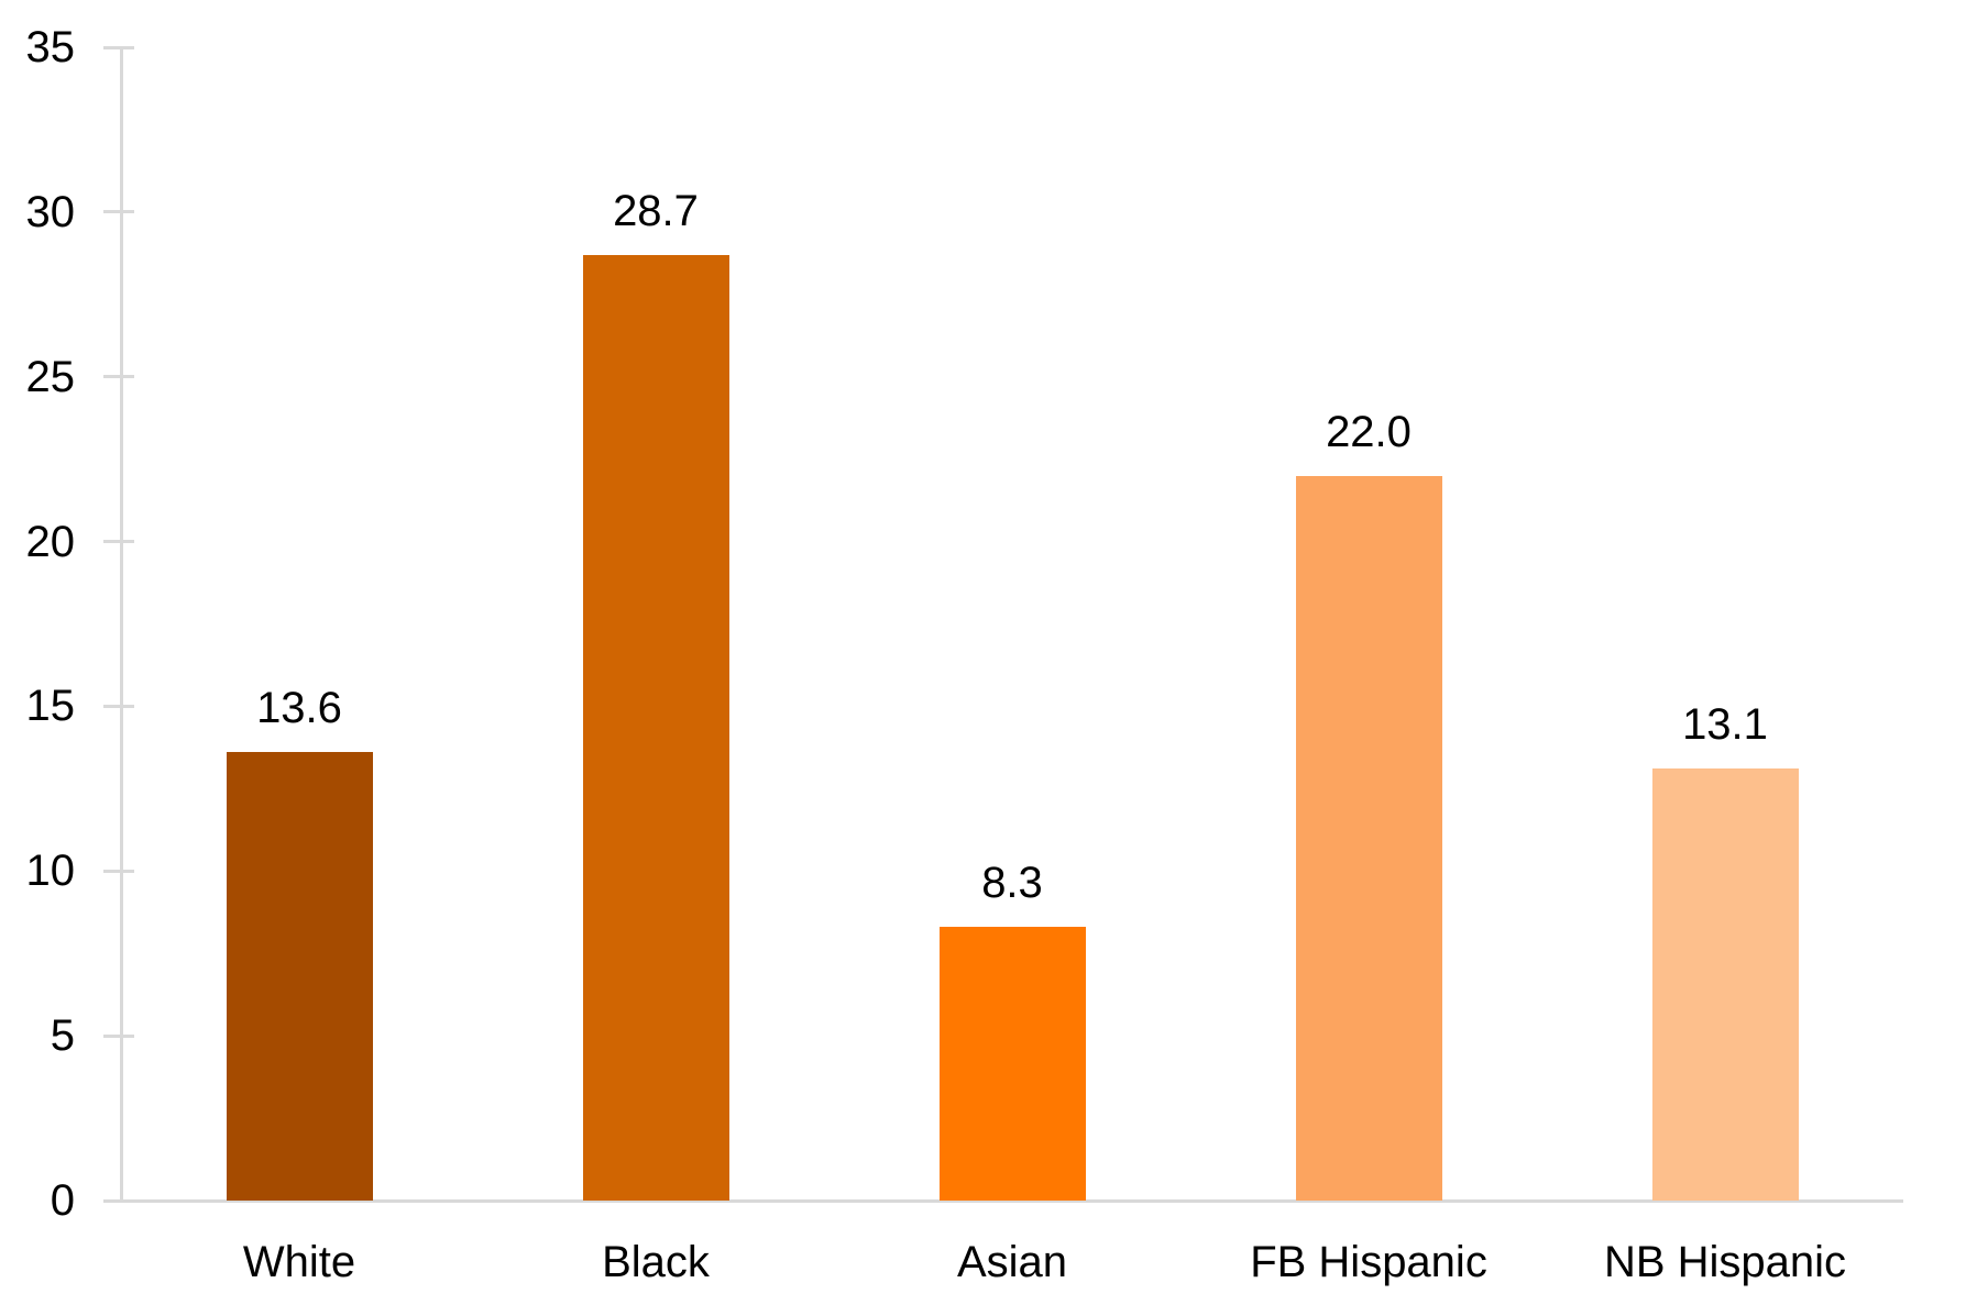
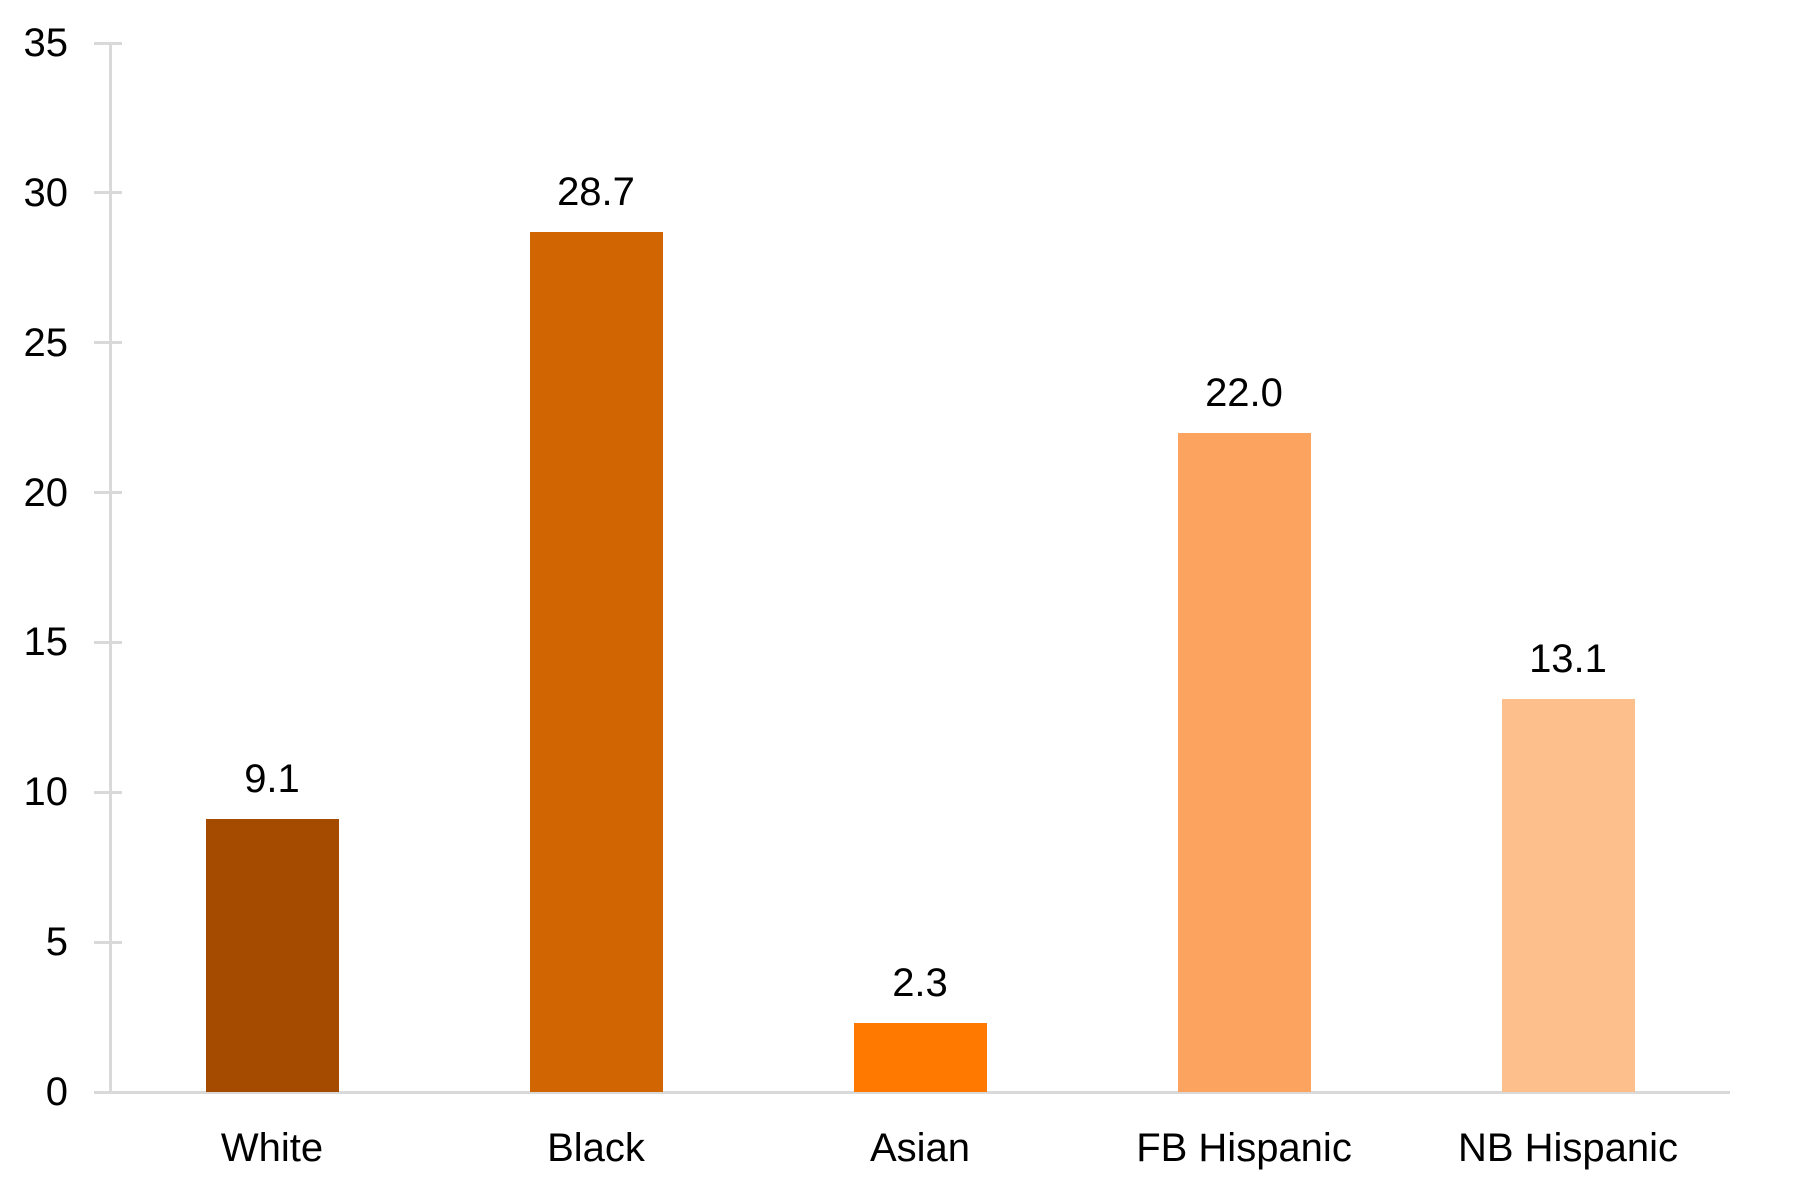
White: 13.6 -> 9.1
Asian: 8.3 -> 2.3
